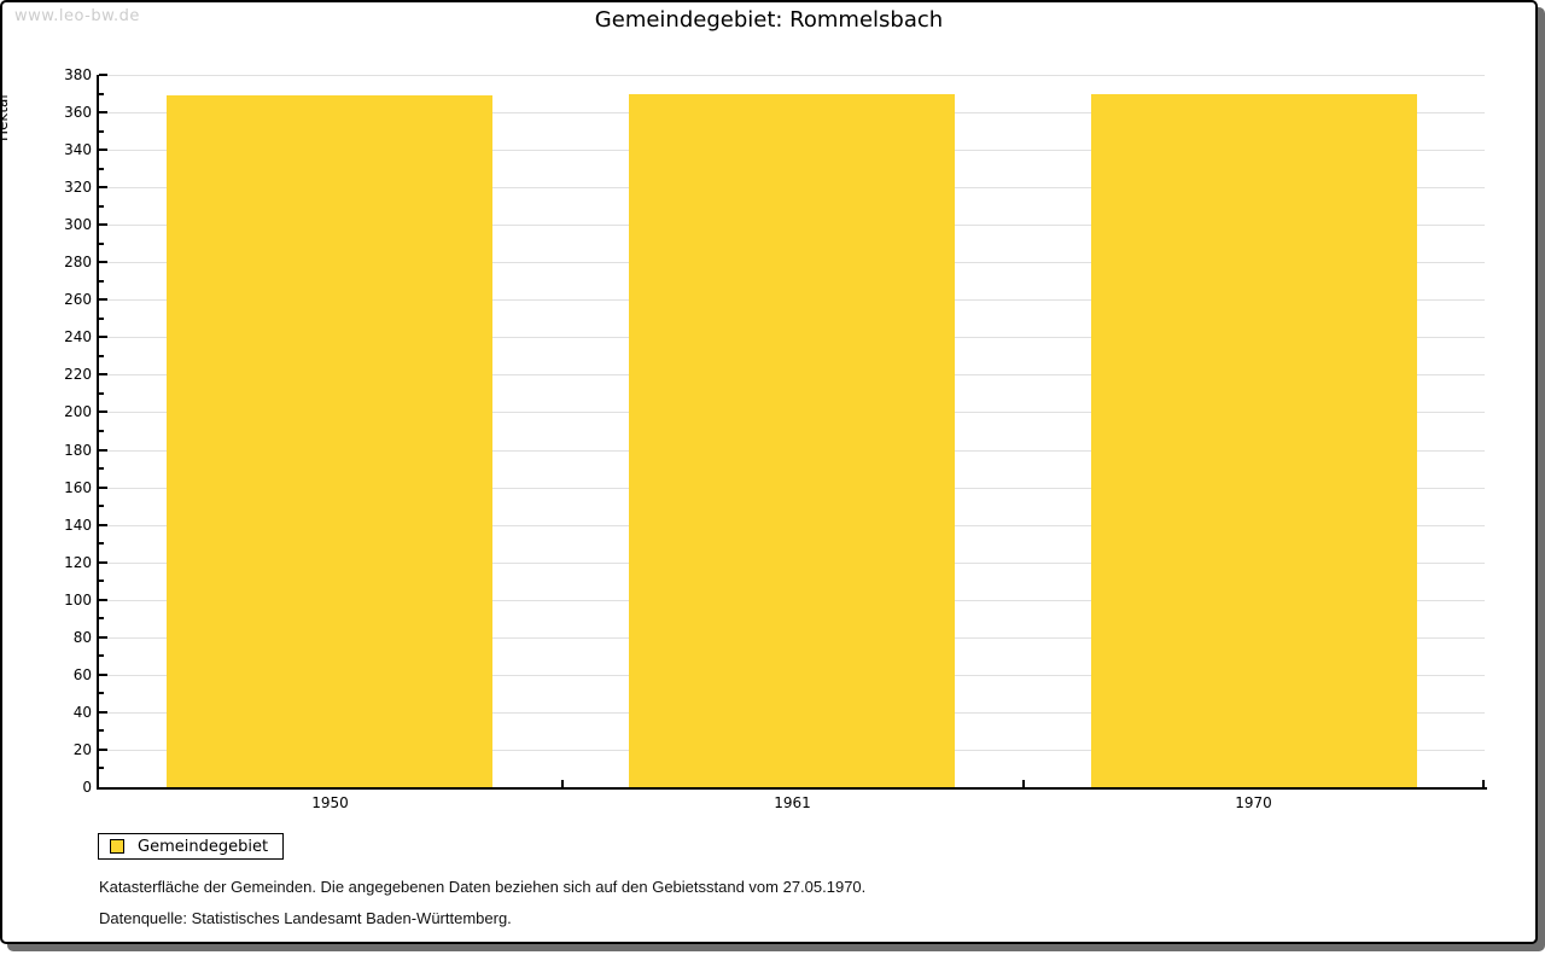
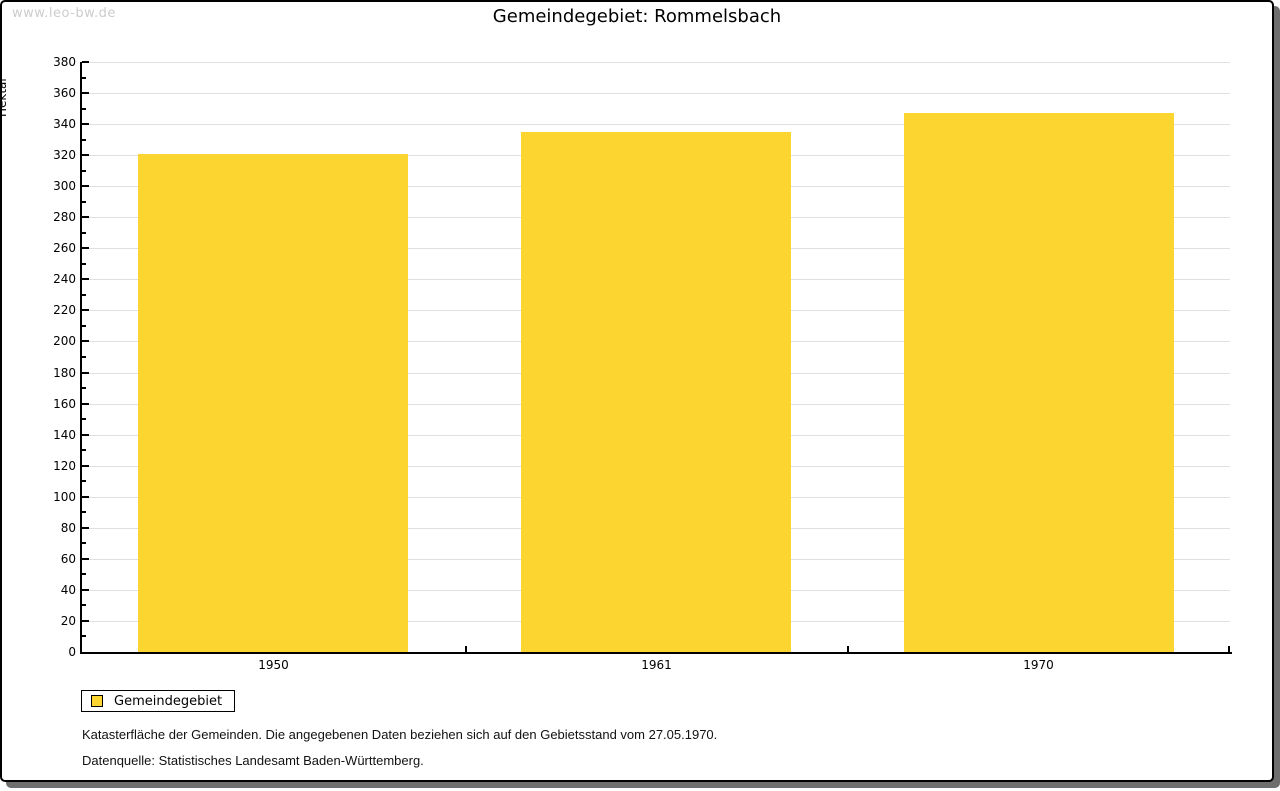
1950: 369 -> 321
1961: 370 -> 335
1970: 370 -> 347
